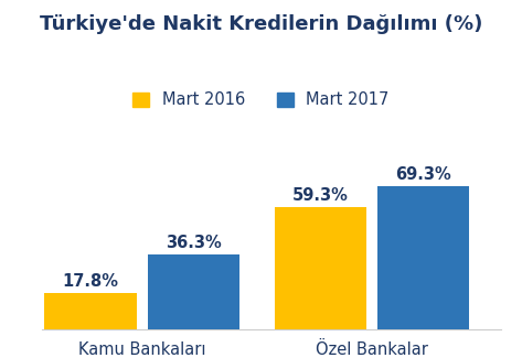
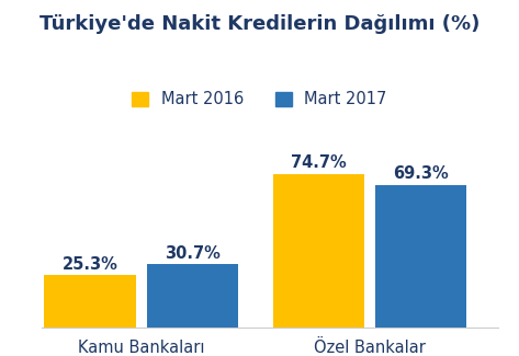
Mart 2016/Kamu Bankaları: 17.8% -> 25.3%
Mart 2017/Kamu Bankaları: 36.3% -> 30.7%
Mart 2016/Özel Bankalar: 59.3% -> 74.7%
